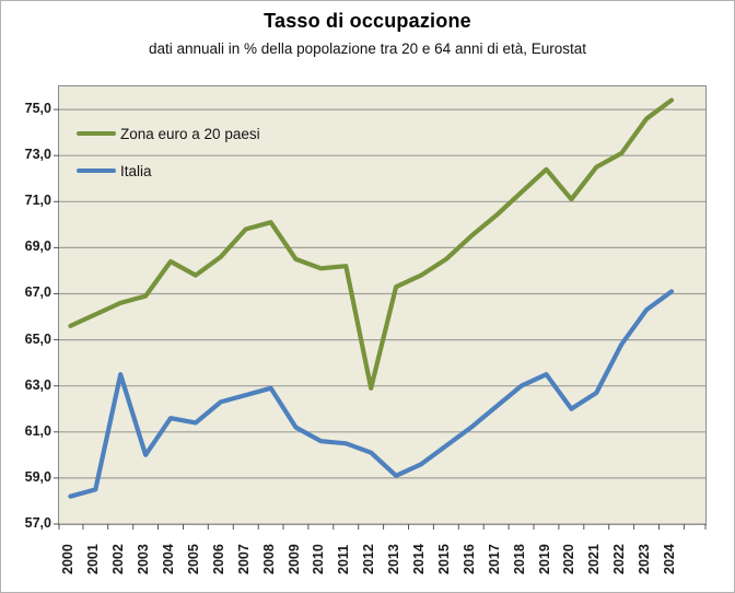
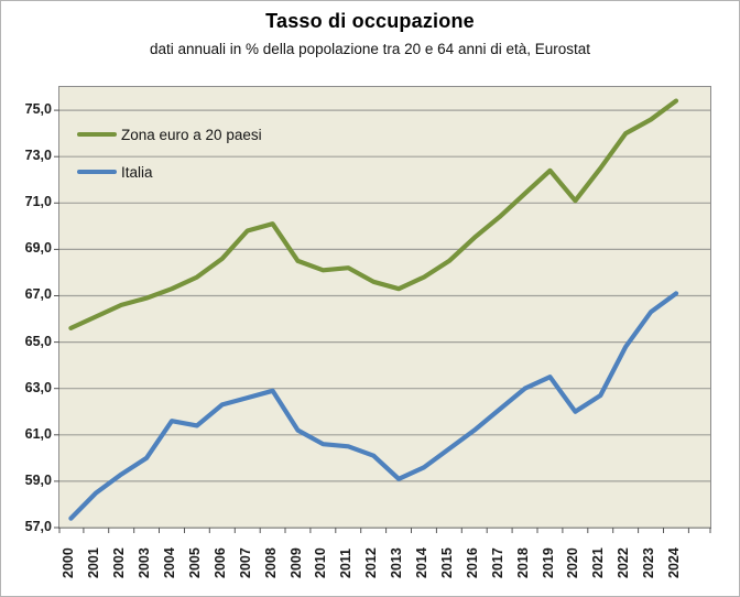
Italia/2000: 58,2 -> 57,4
Italia/2002: 63,5 -> 59,3
Zona euro a 20 paesi/2004: 68,4 -> 67,3
Zona euro a 20 paesi/2012: 62,9 -> 67,6
Zona euro a 20 paesi/2022: 73,1 -> 74,0
